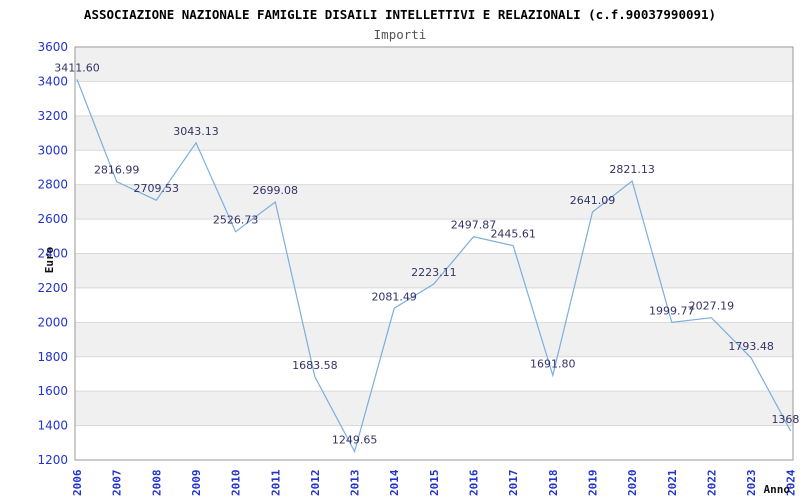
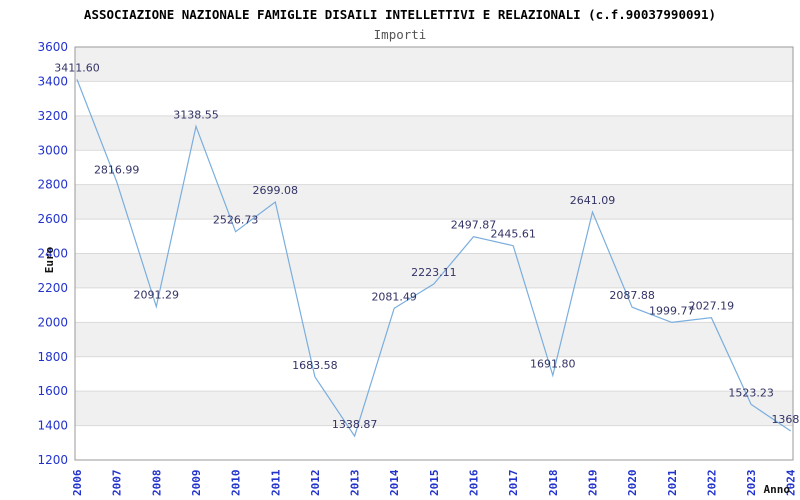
2008: 2709.53 -> 2091.29
2009: 3043.13 -> 3138.55
2013: 1249.65 -> 1338.87
2020: 2821.13 -> 2087.88
2023: 1793.48 -> 1523.23
